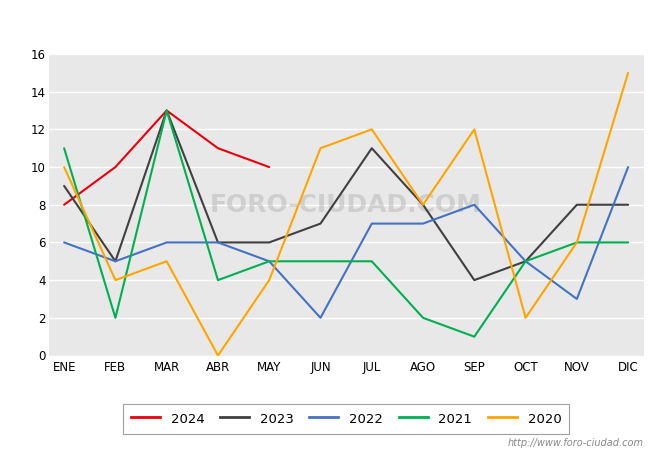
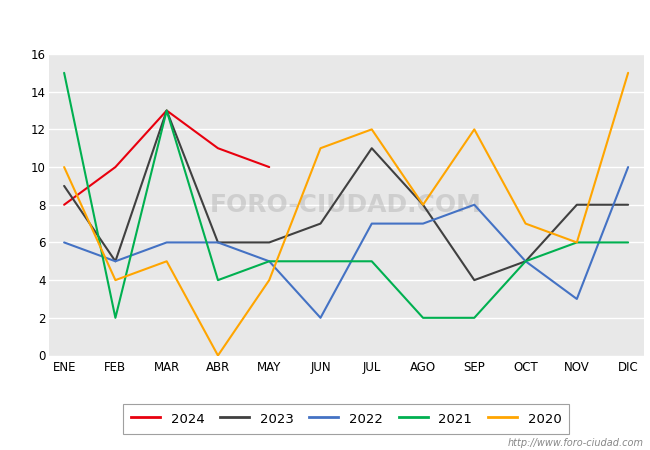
2021/ENE: 11 -> 15
2021/SEP: 1 -> 2
2020/OCT: 2 -> 7
